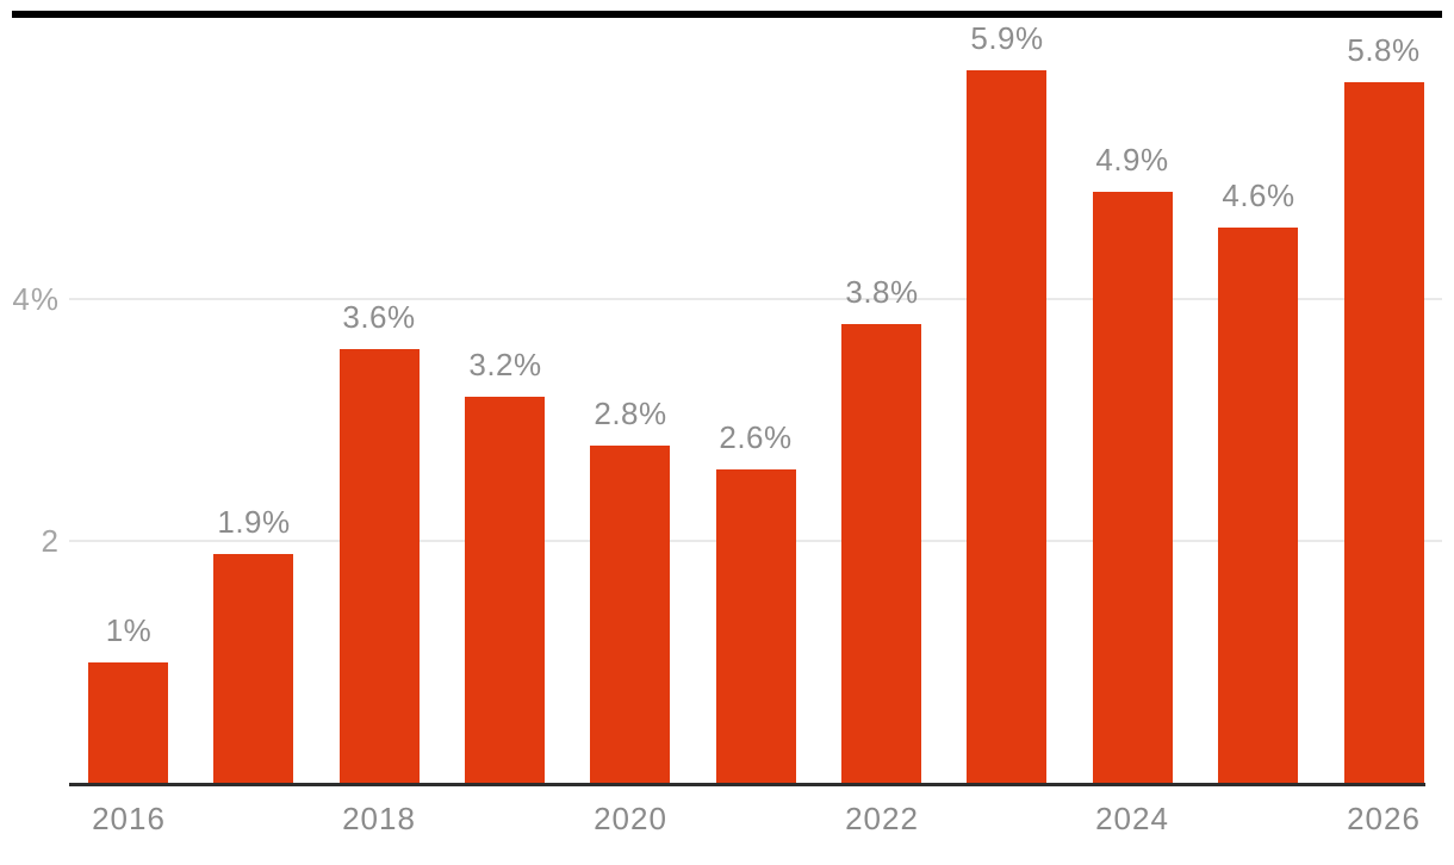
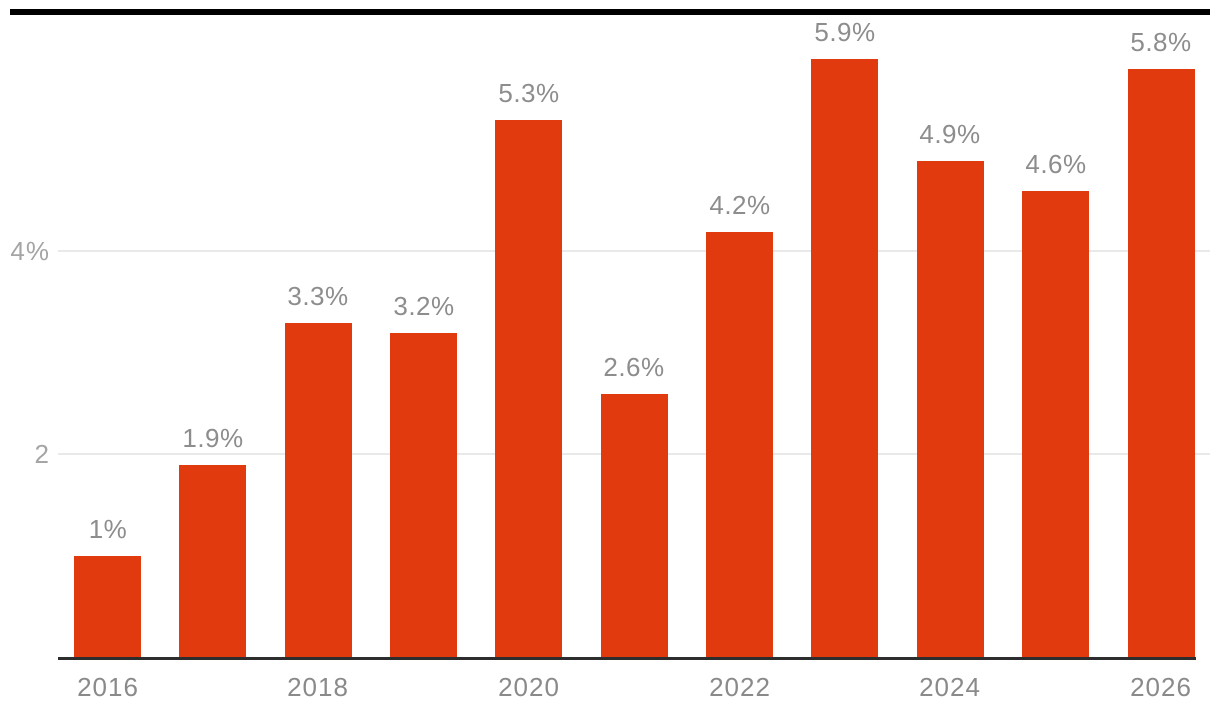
2018: 3.6% -> 3.3%
2020: 2.8% -> 5.3%
2022: 3.8% -> 4.2%
